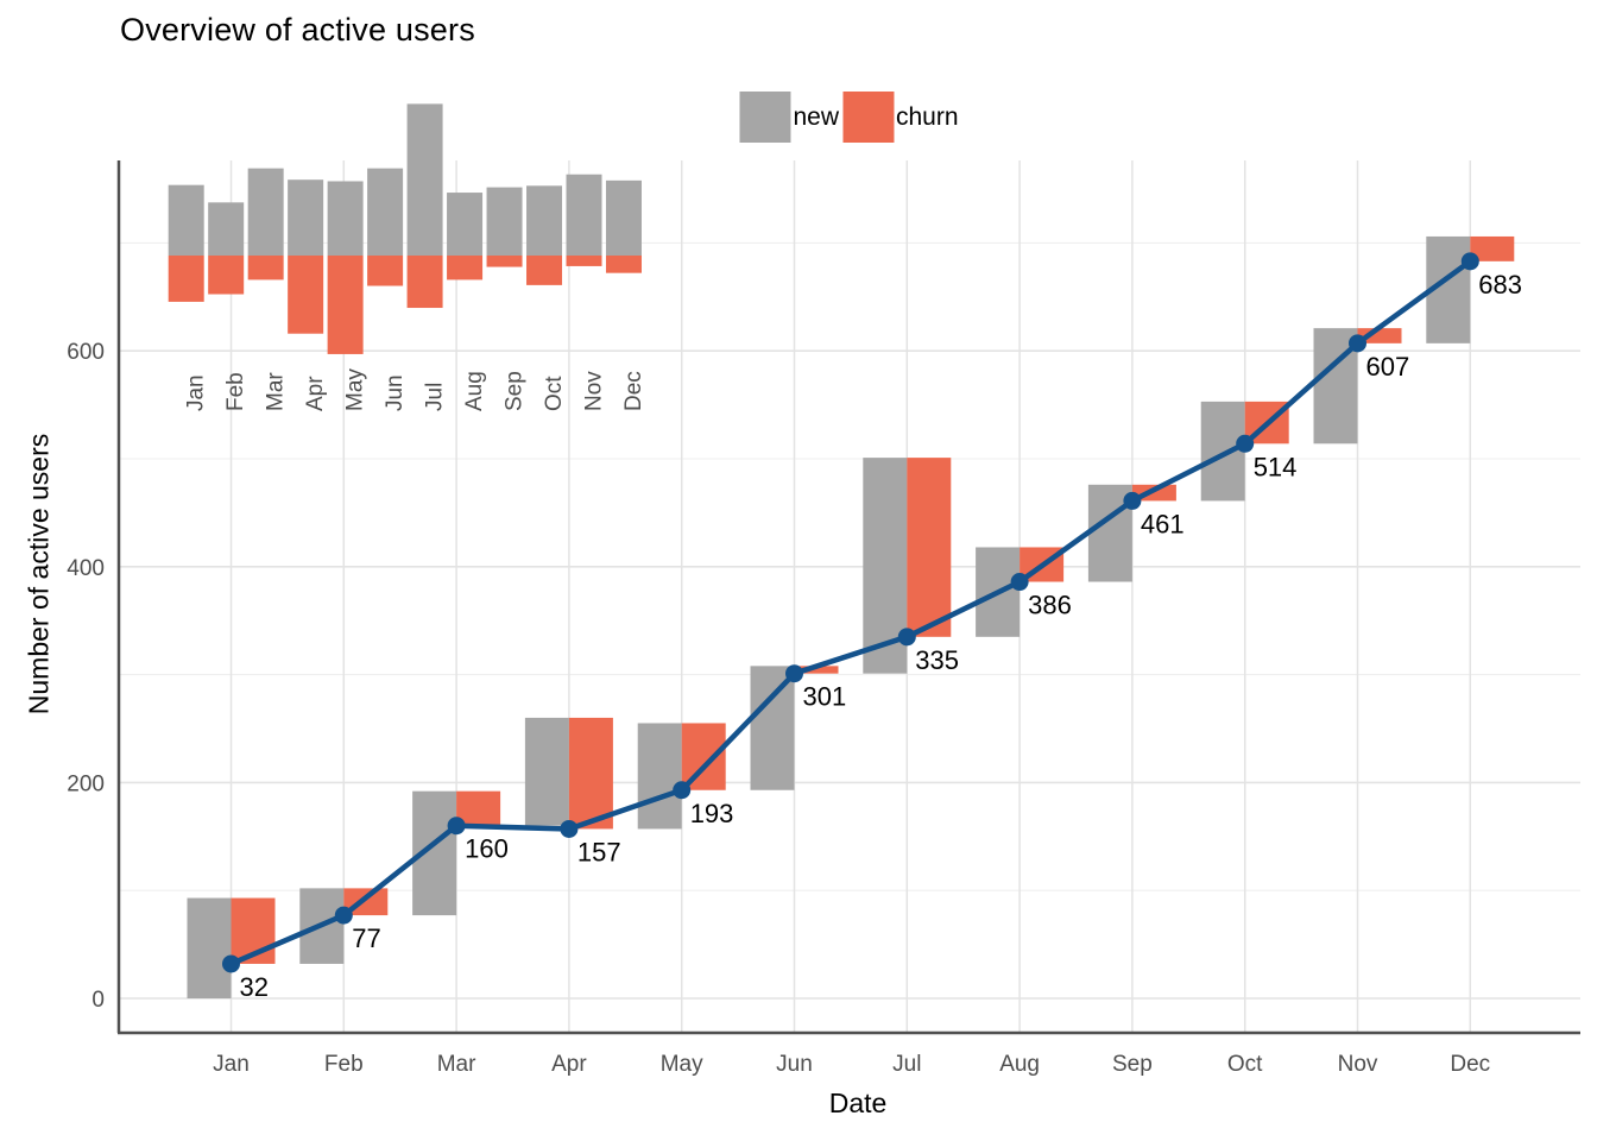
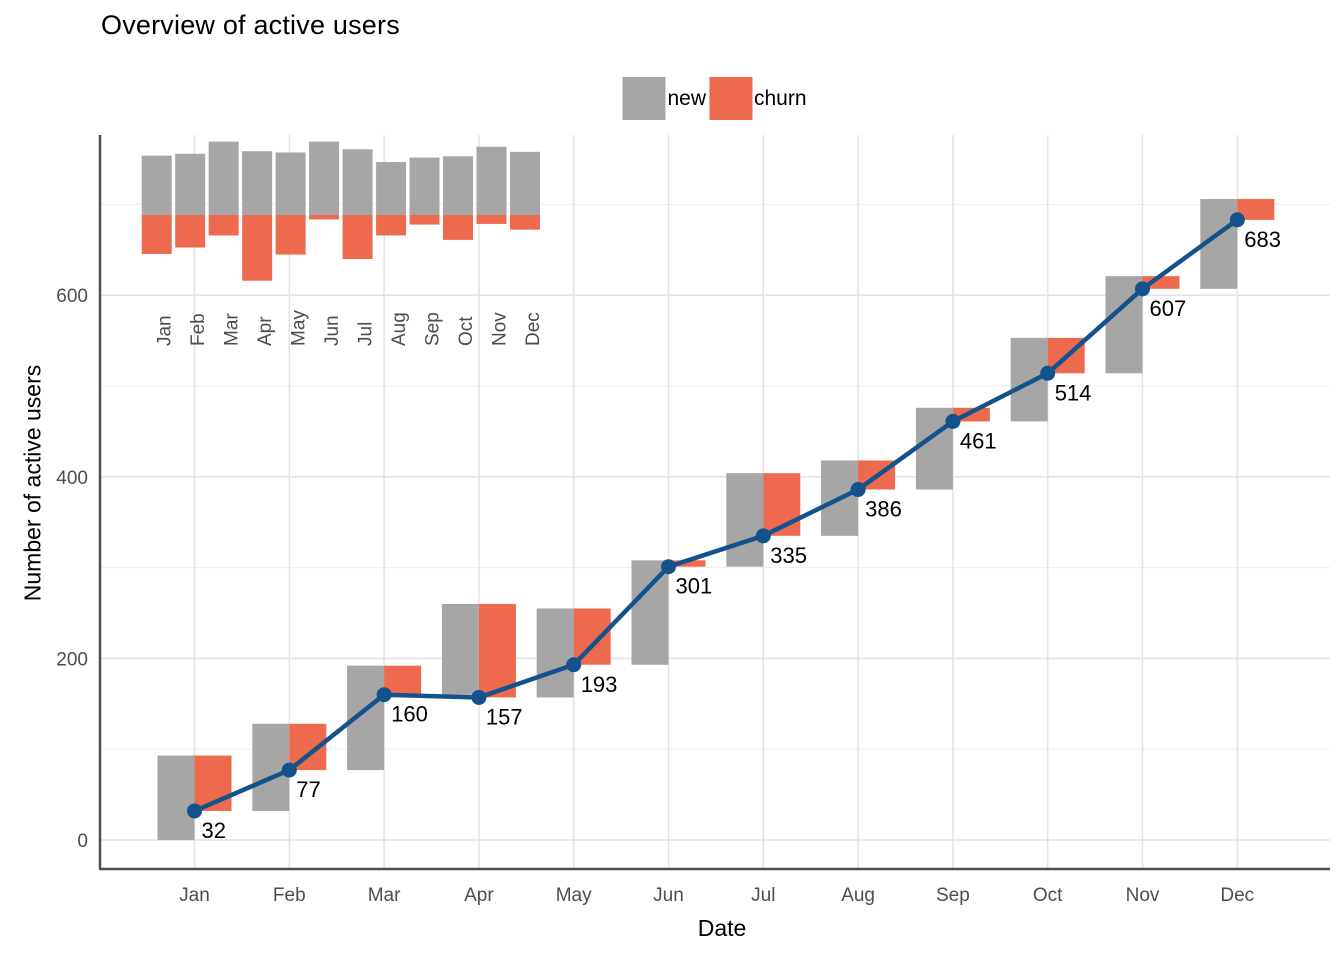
new/Feb: 70 -> 100
churn/May: 130 -> 60
churn/Jun: 40 -> 10
new/Jul: 200 -> 100
